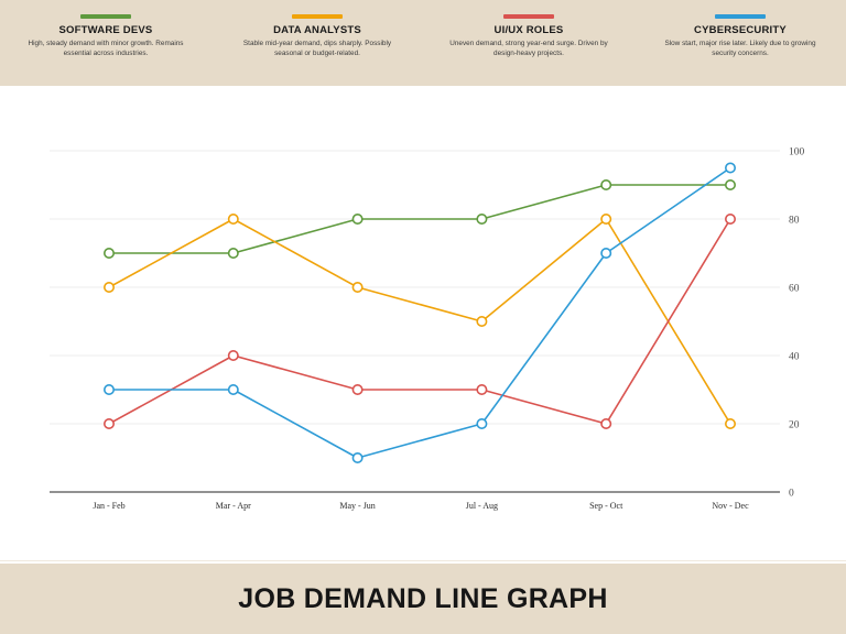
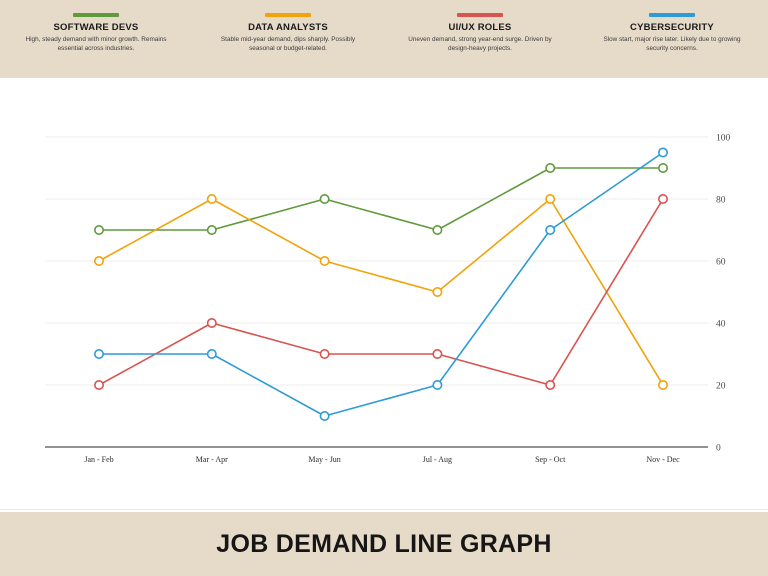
SOFTWARE DEVS/Jul - Aug: 80 -> 70
